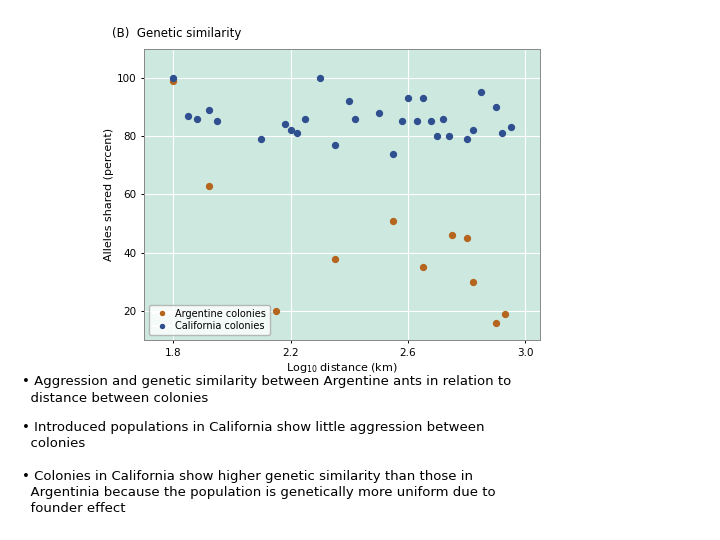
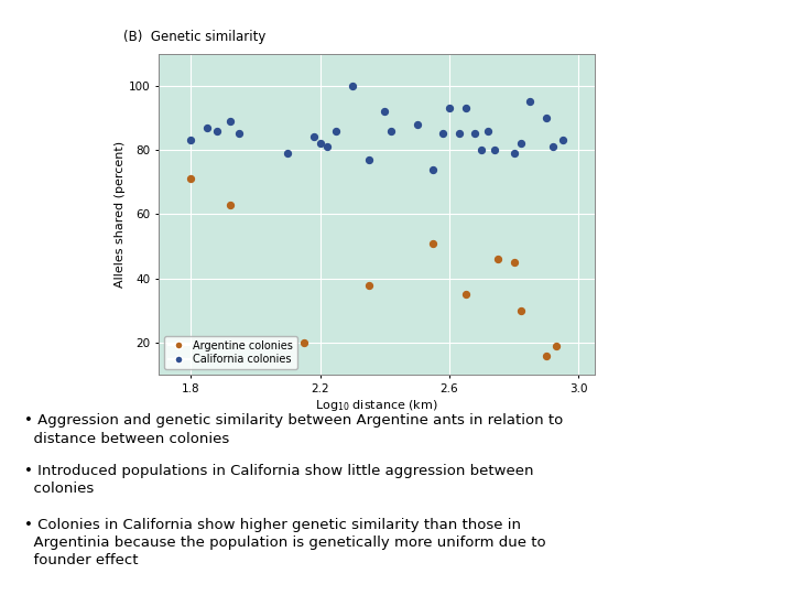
Argentine colonies/1.8: 99 -> 71
California colonies/1.8: 100 -> 83
